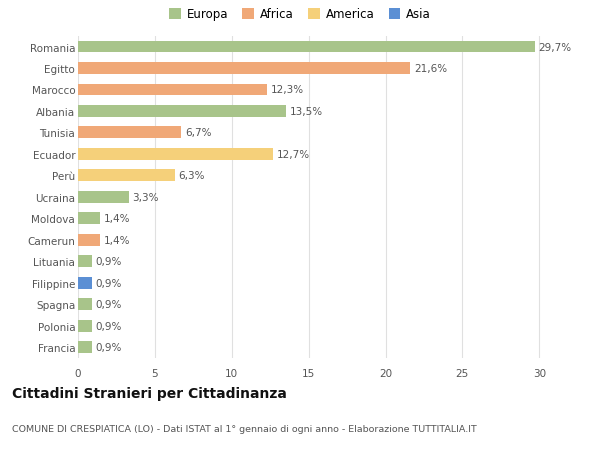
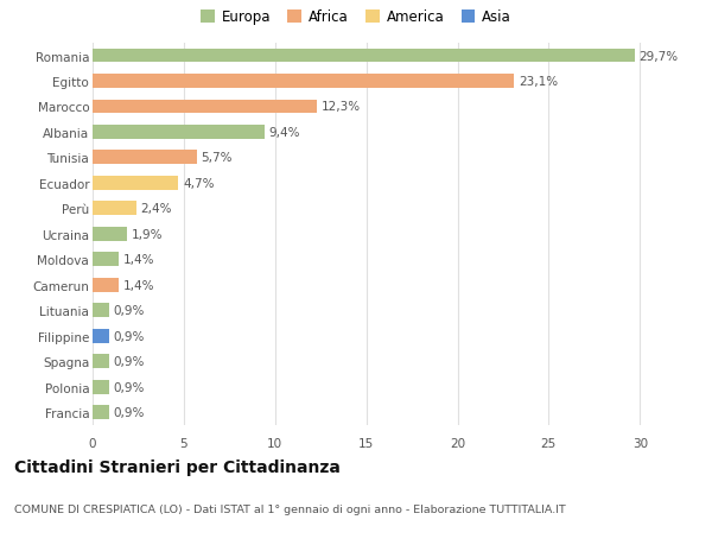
Egitto: 21,6% -> 23,1%
Albania: 13,5% -> 9,4%
Tunisia: 6,7% -> 5,7%
Ecuador: 12,7% -> 4,7%
Perù: 6,3% -> 2,4%
Ucraina: 3,3% -> 1,9%
